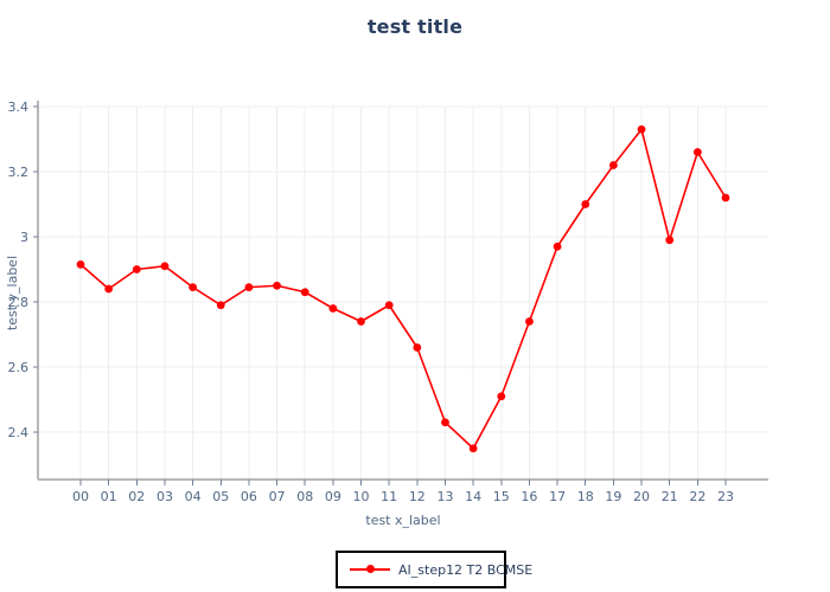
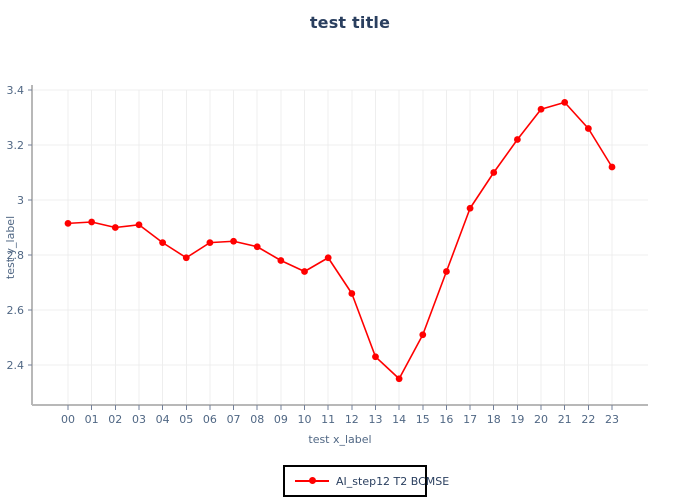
01: 2.84 -> 2.92
21: 2.99 -> 3.35
